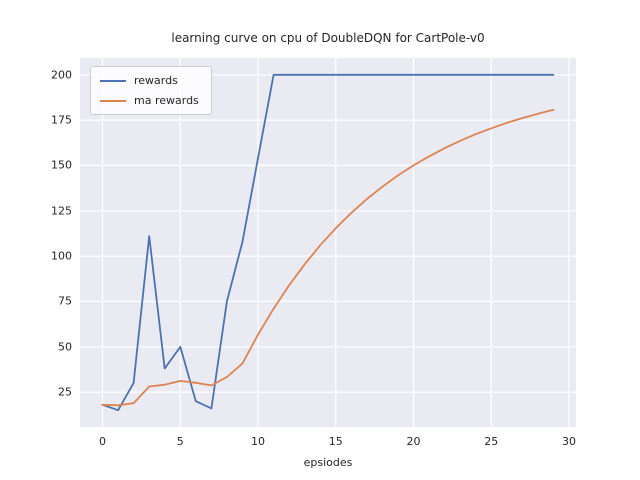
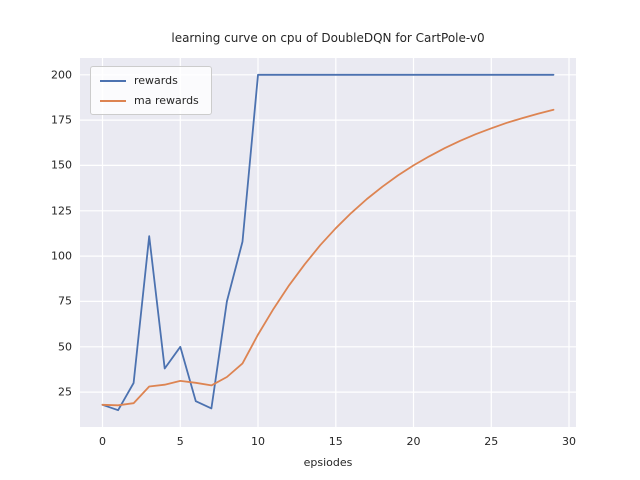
rewards/10: 154 -> 200
